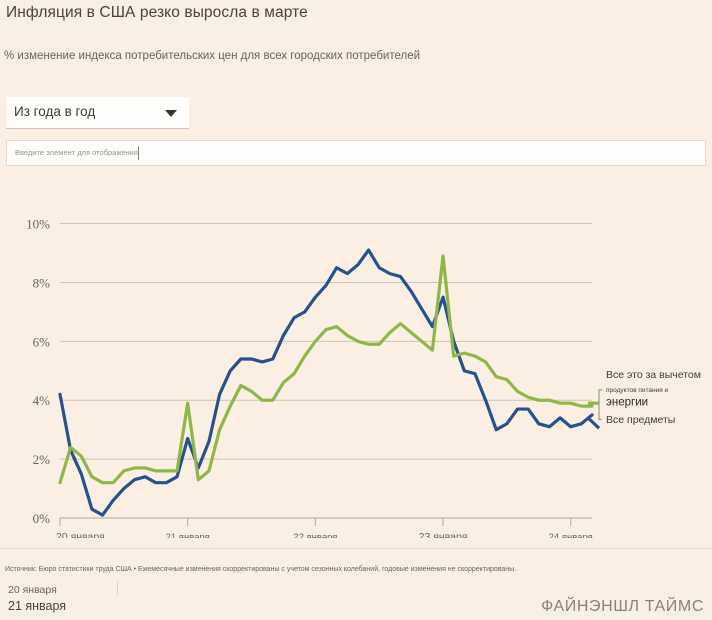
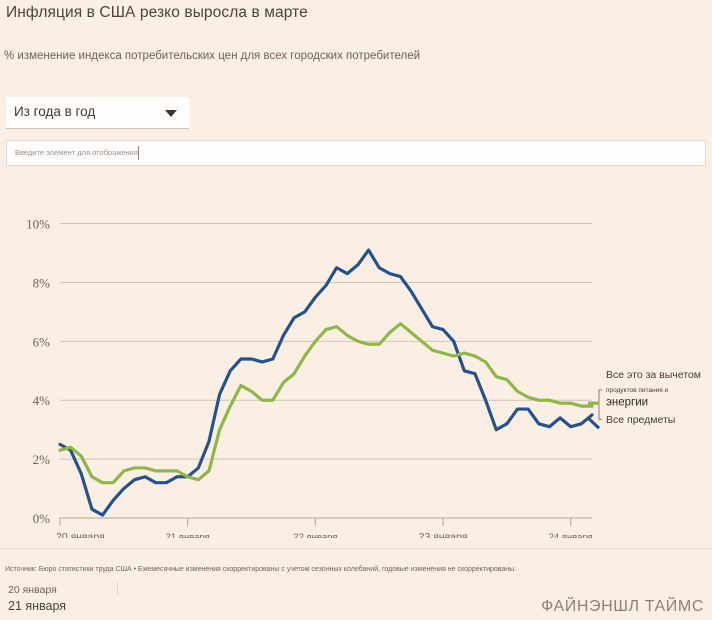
Все предметы/20 января: 4.2% -> 2.5%
Все это за вычетом продуктов питания и энергии/20 января: 1.2% -> 2.3%
Все предметы/21 января: 2.7% -> 1.4%
Все это за вычетом продуктов питания и энергии/21 января: 3.9% -> 1.4%
Все предметы/23 января: 7.5% -> 6.4%
Все это за вычетом продуктов питания и энергии/23 января: 8.9% -> 5.6%
